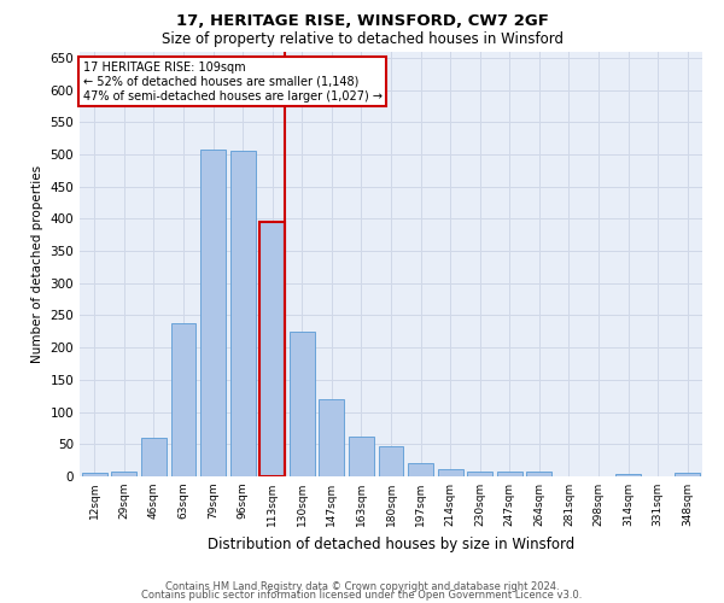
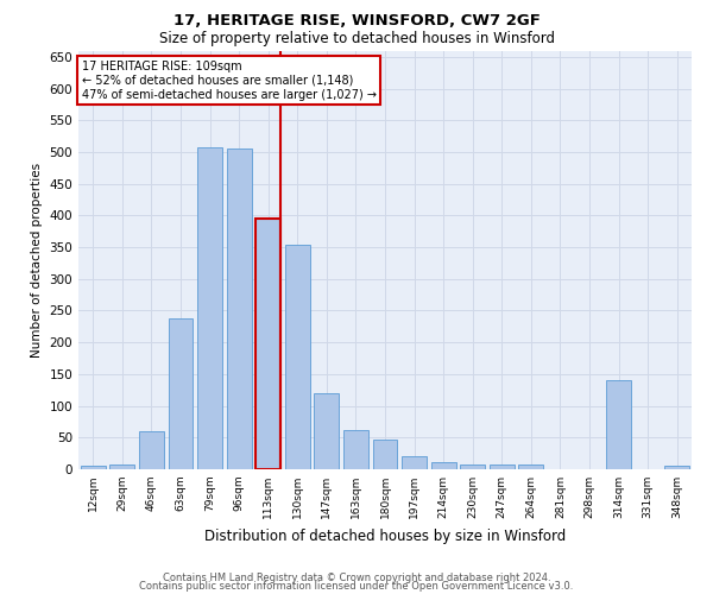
130sqm: 225 -> 354
314sqm: 3 -> 140
